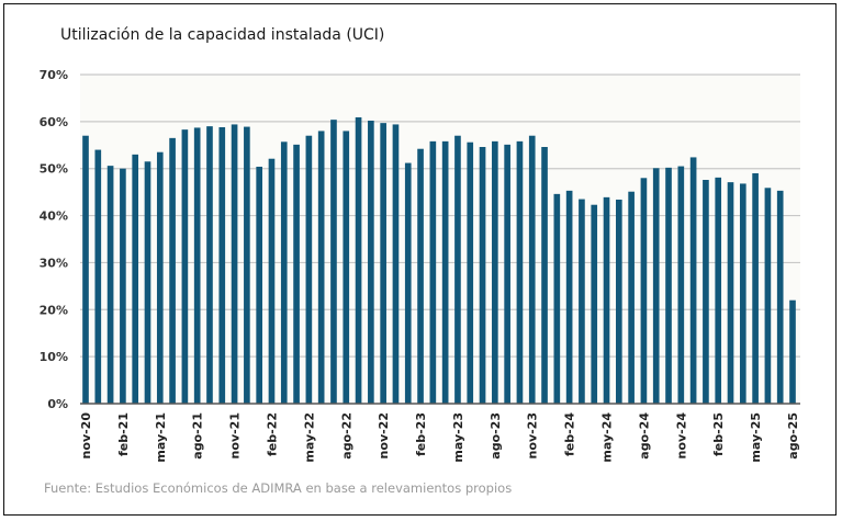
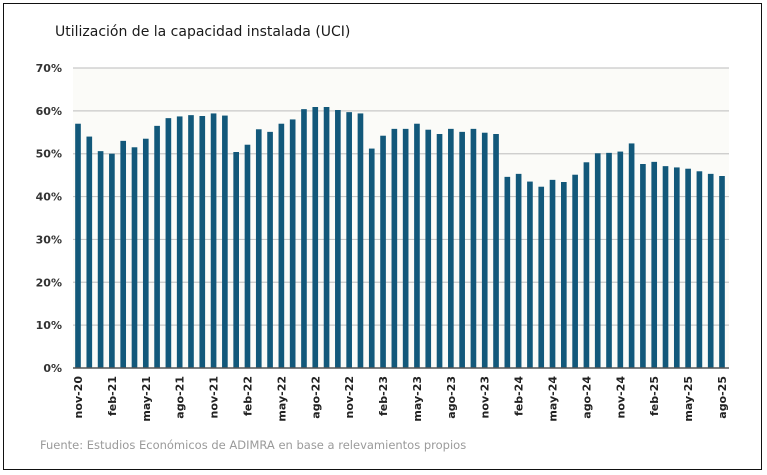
ago-22: 58% -> 61%
nov-23: 57% -> 55%
may-25: 49% -> 46%
ago-25: 22% -> 45%
